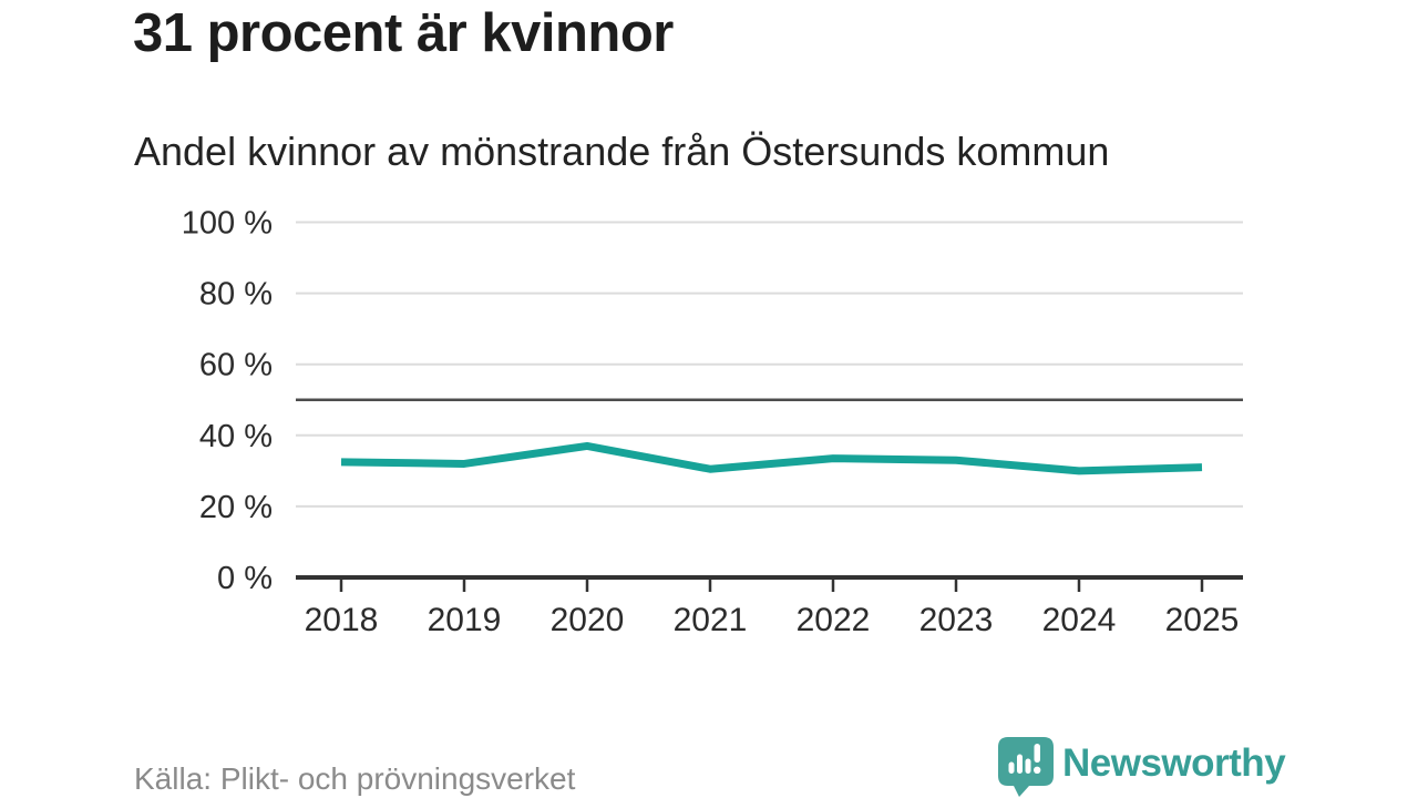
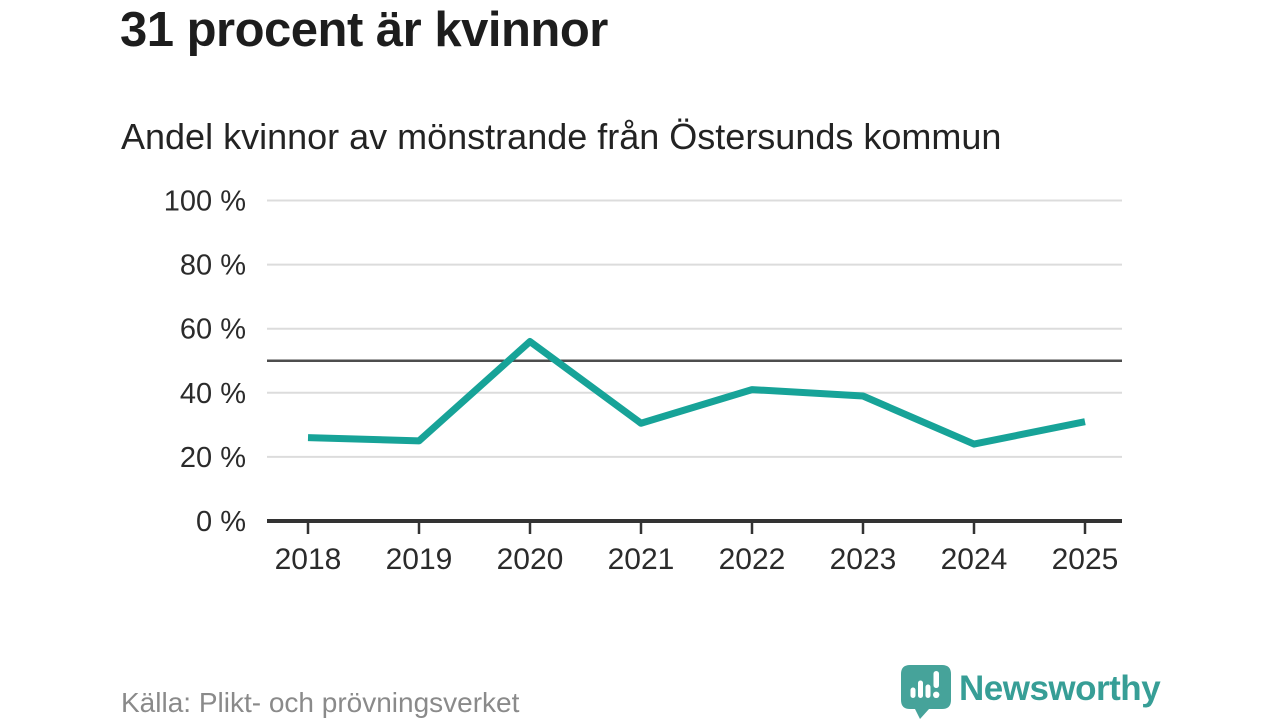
2018: 32% -> 26%
2019: 32% -> 25%
2020: 37% -> 56%
2022: 34% -> 41%
2023: 33% -> 39%
2024: 30% -> 24%
